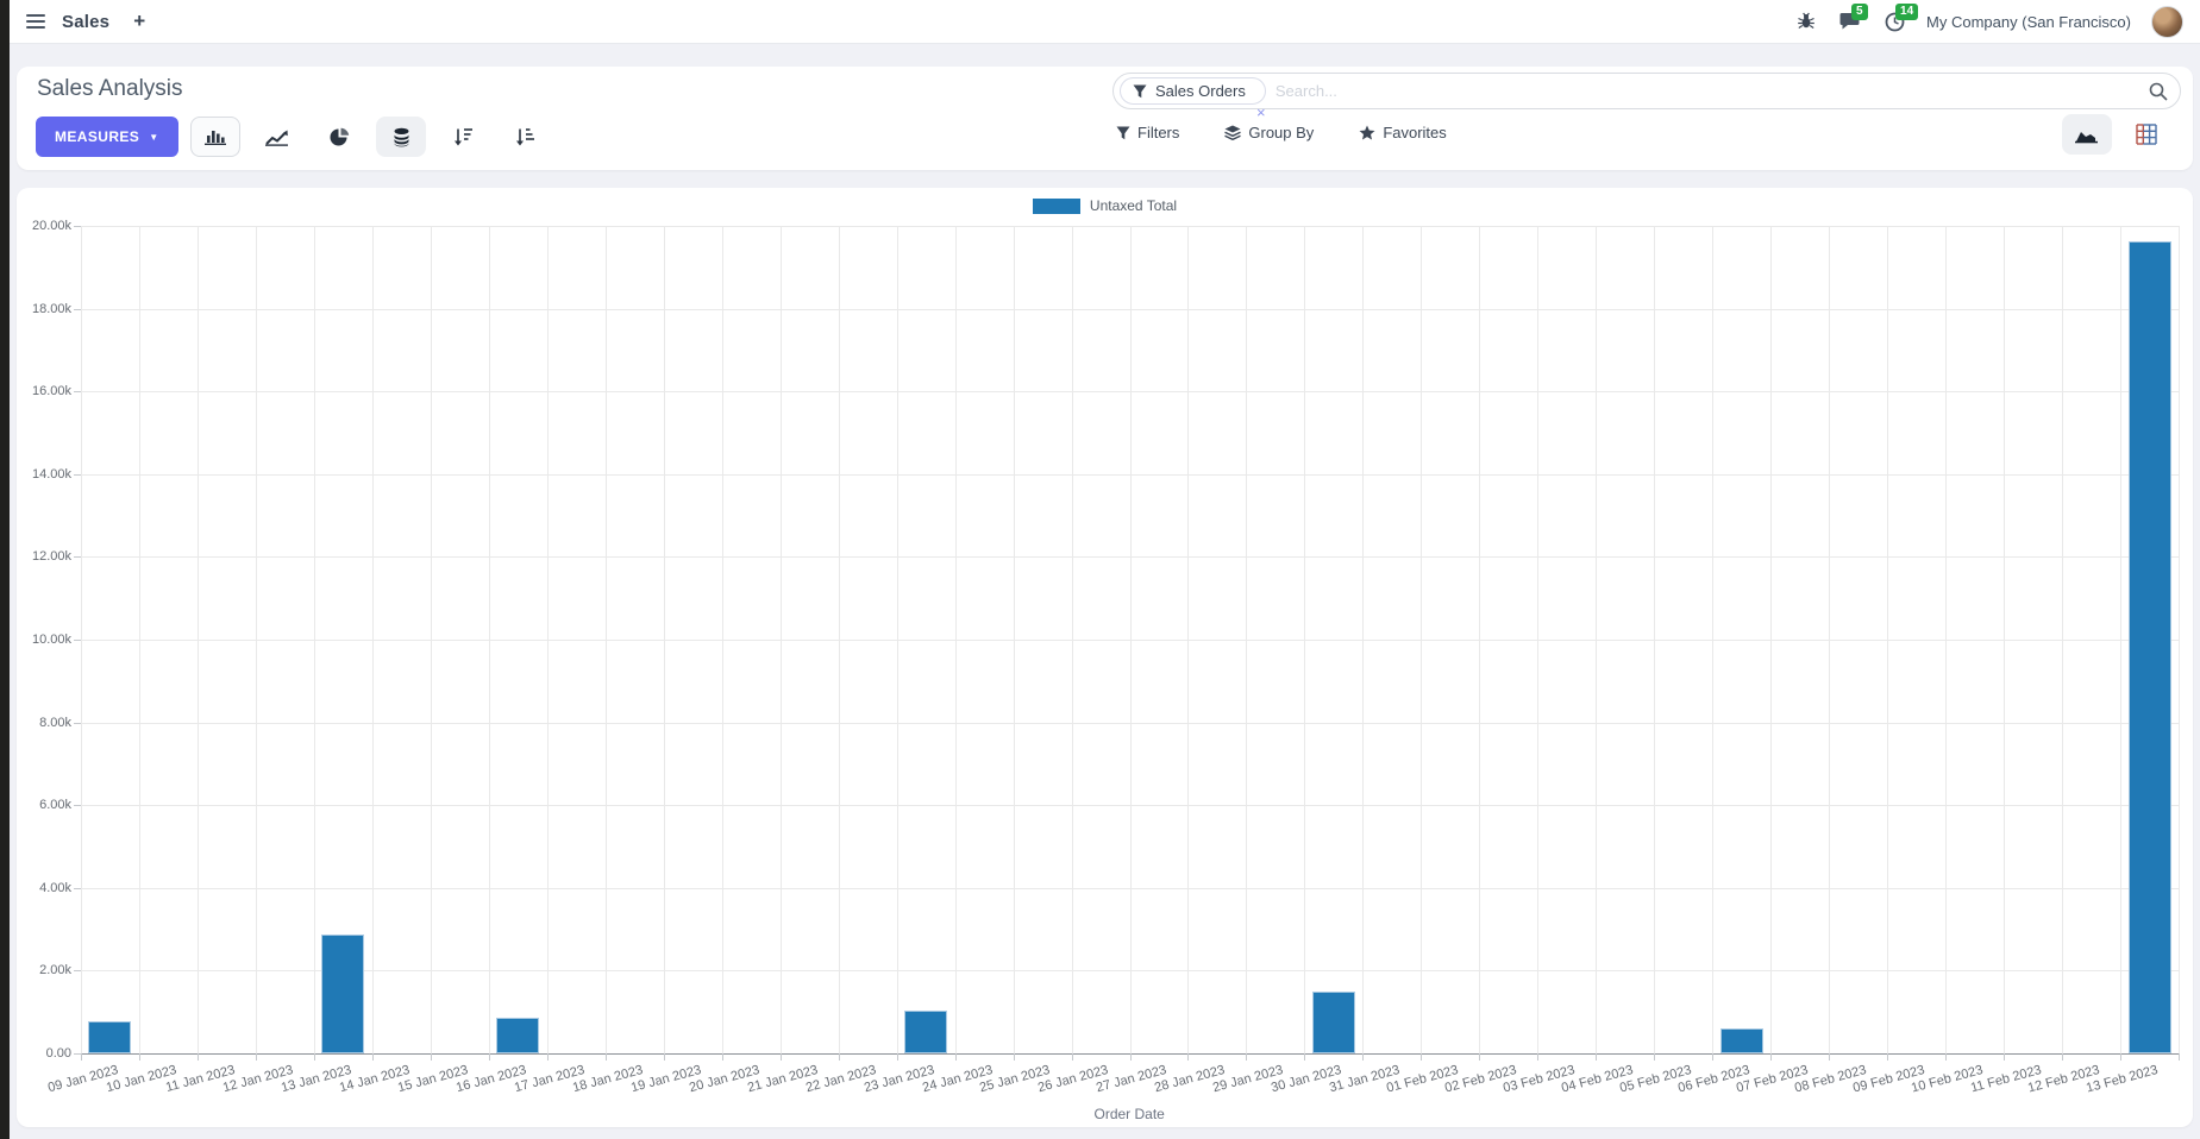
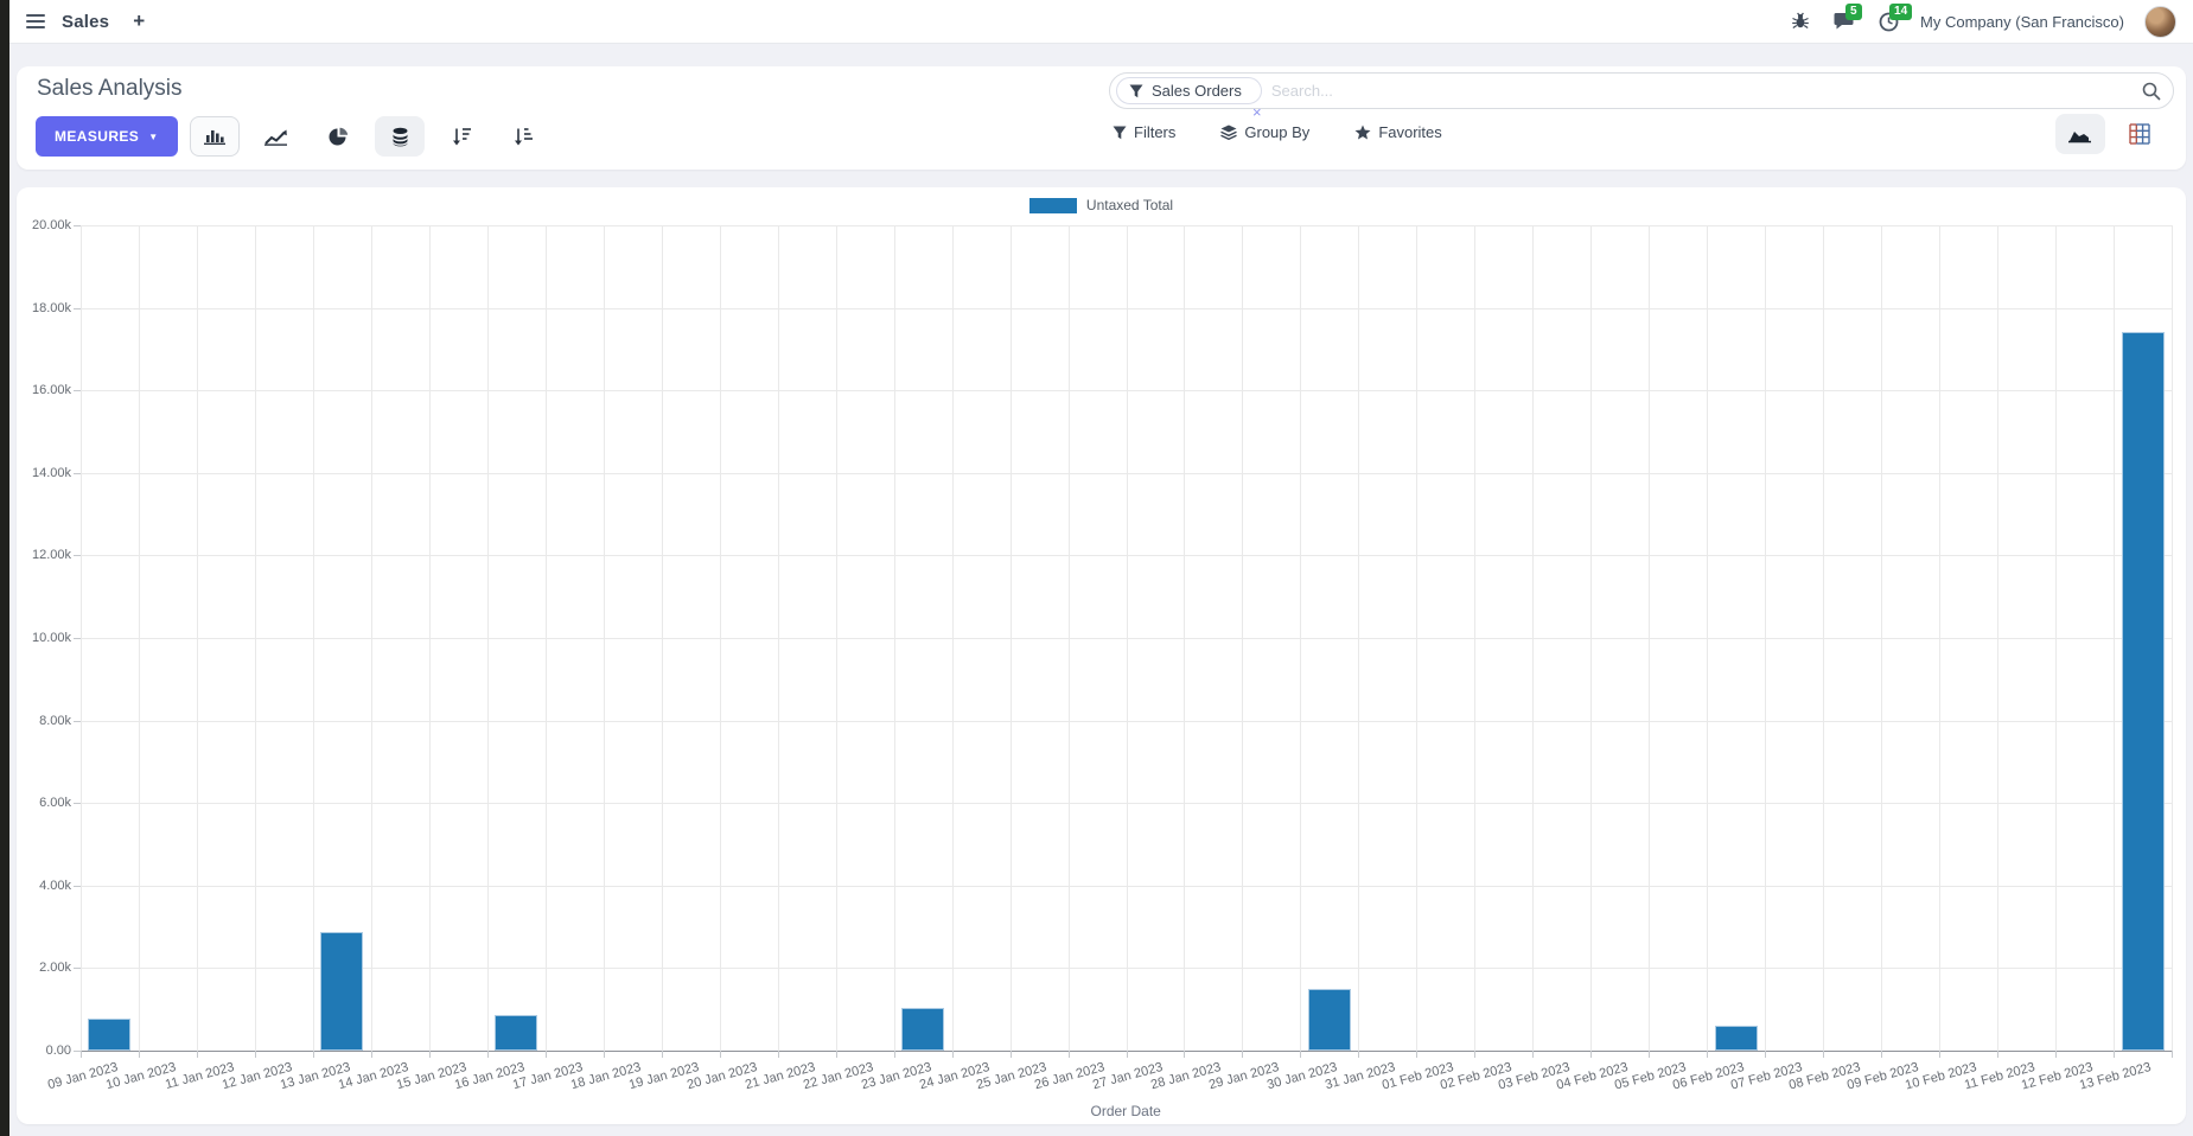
13 Feb 2023: 19.6k -> 17.4k
